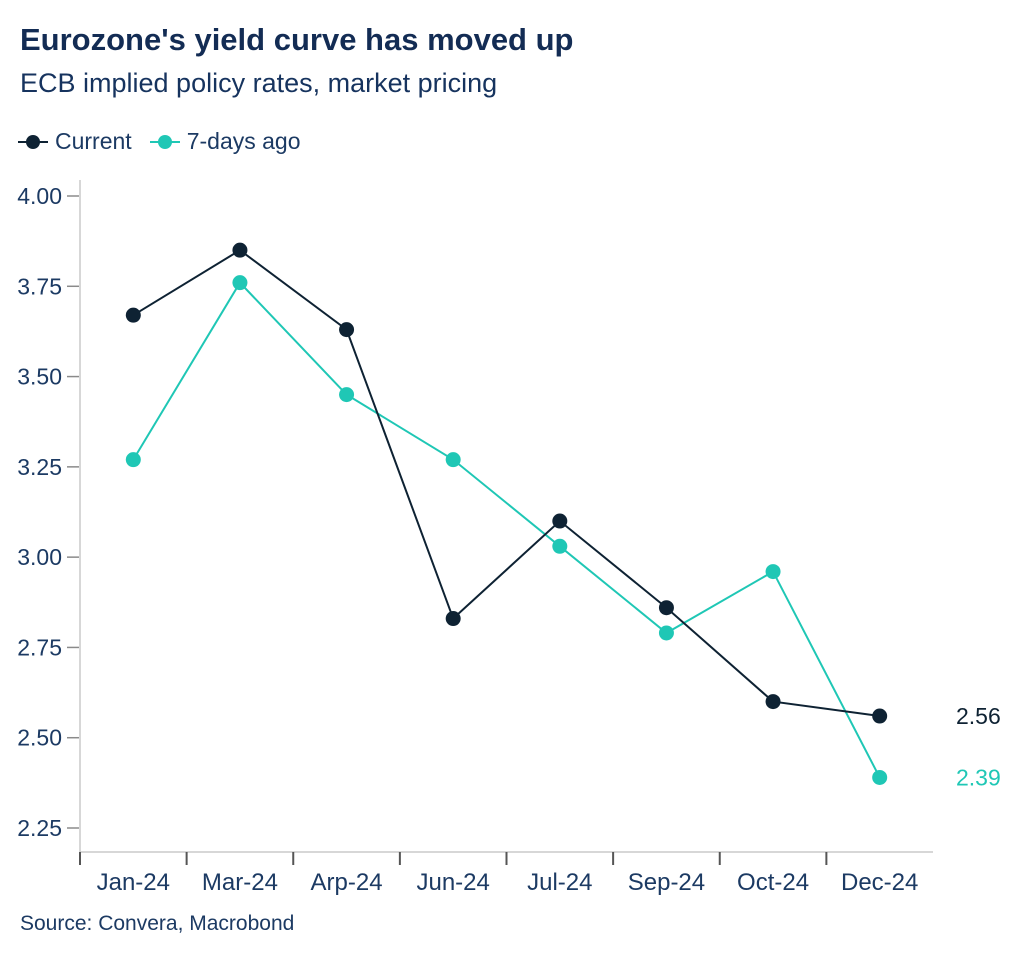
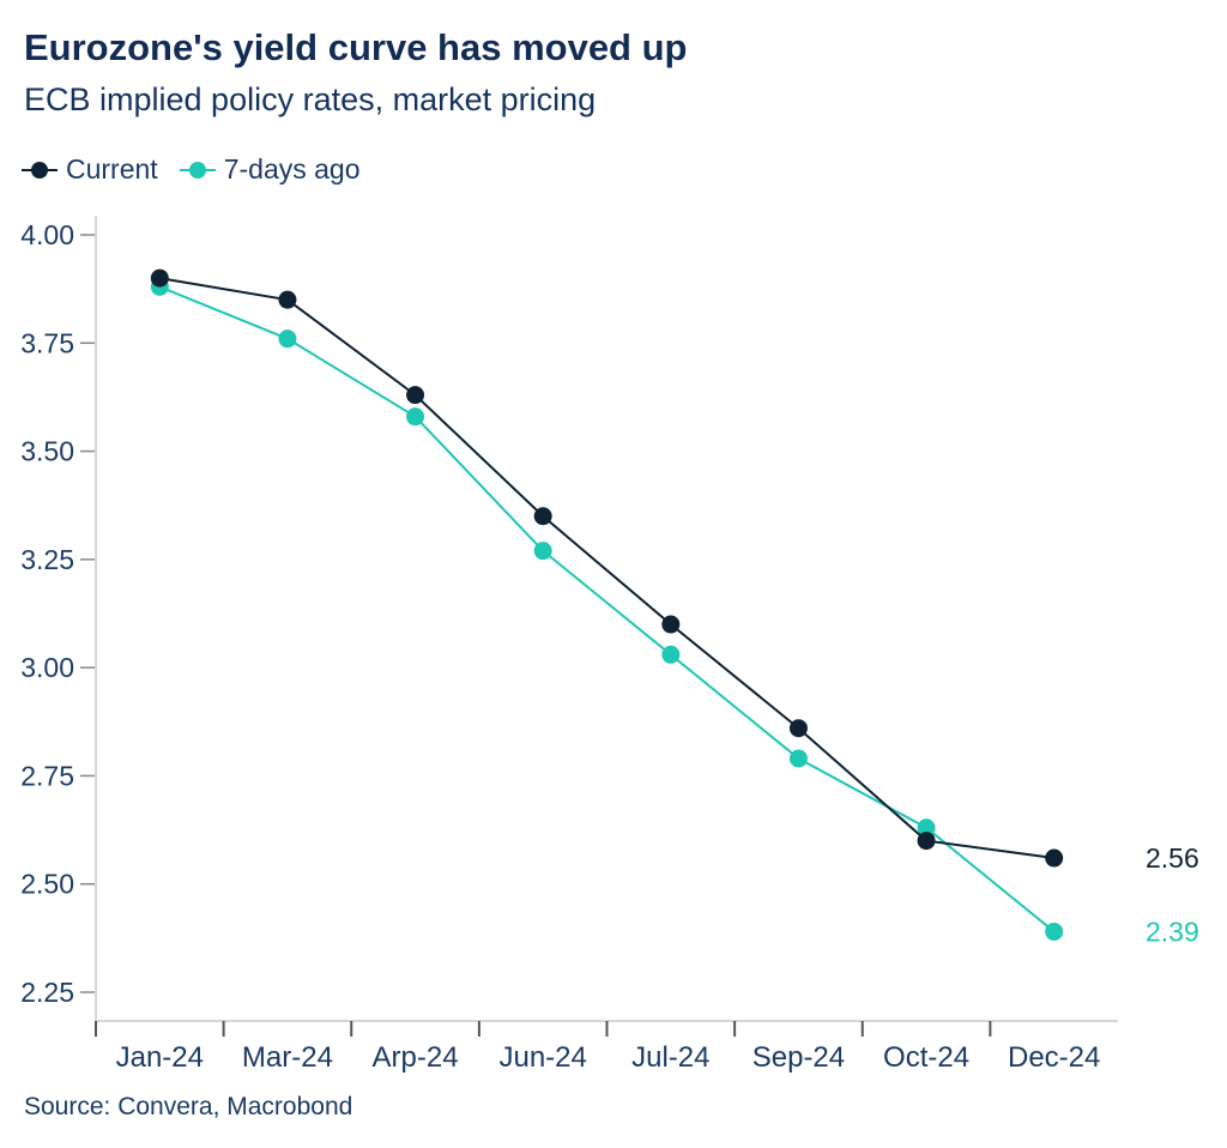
Current/Jan-24: 3.67 -> 3.90
7-days ago/Jan-24: 3.27 -> 3.88
7-days ago/Arp-24: 3.45 -> 3.58
Current/Jun-24: 2.83 -> 3.35
7-days ago/Oct-24: 2.96 -> 2.63
